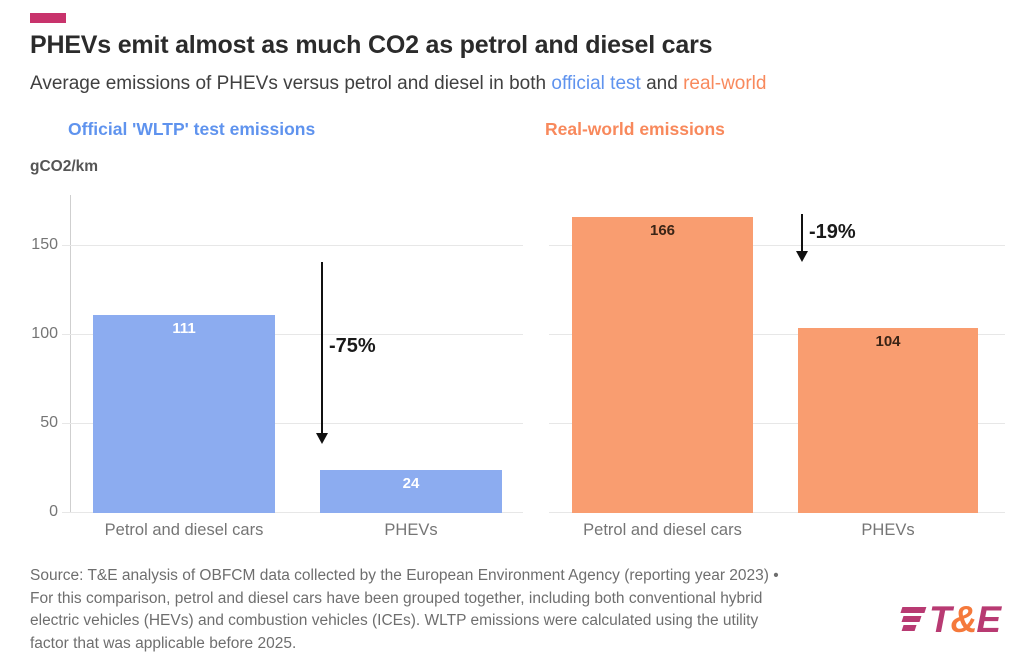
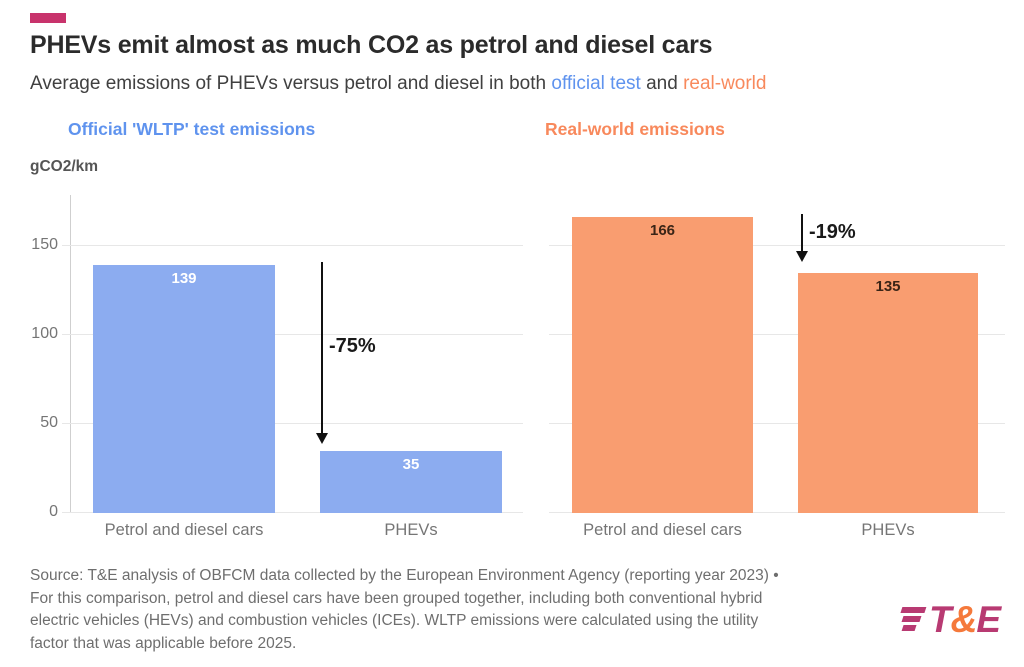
Official 'WLTP' test emissions/Petrol and diesel cars: 111 -> 139
Official 'WLTP' test emissions/PHEVs: 24 -> 35
Real-world emissions/PHEVs: 104 -> 135
